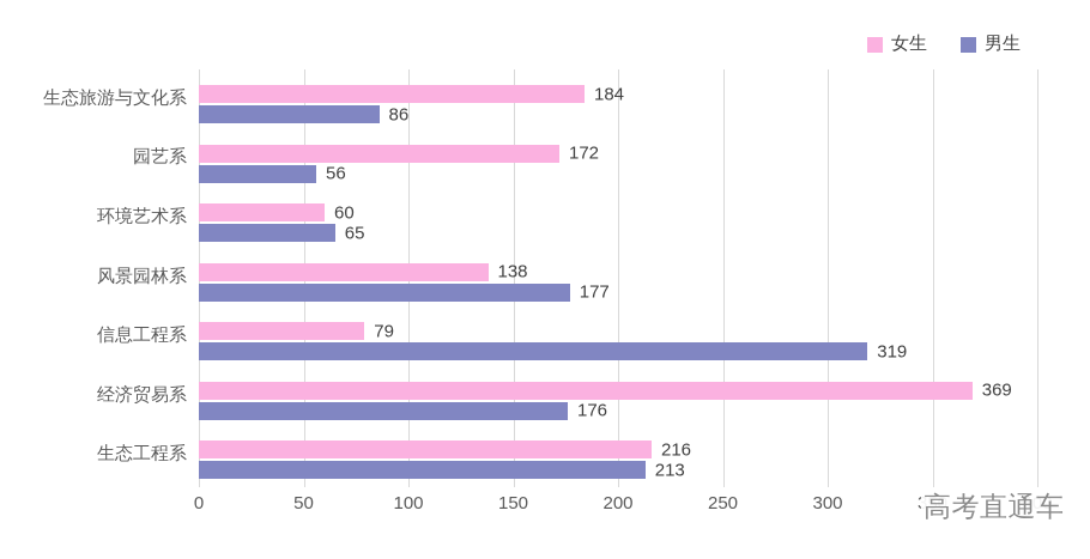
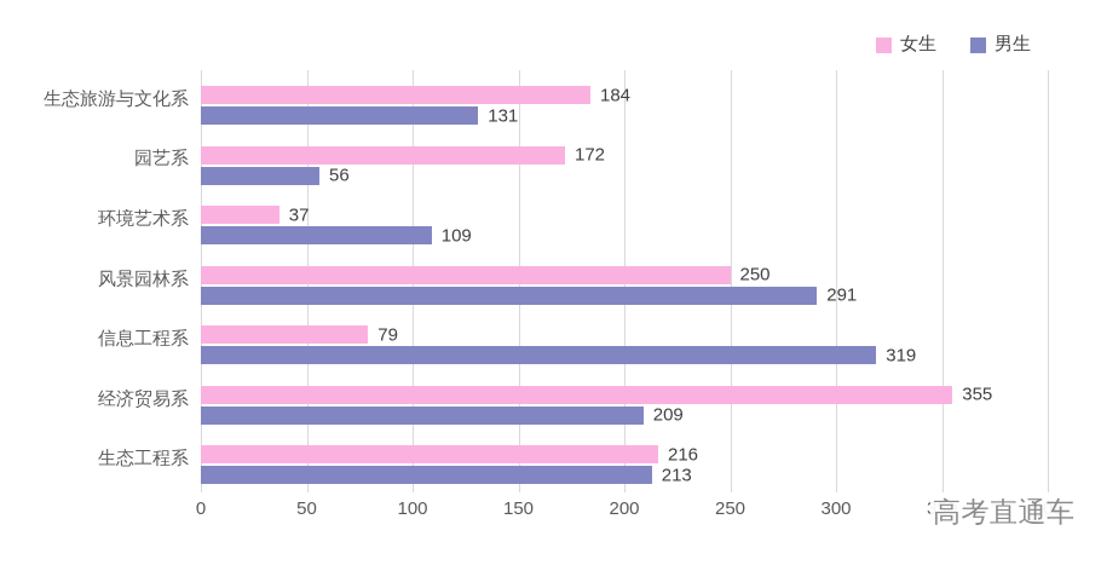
男生/生态旅游与文化系: 86 -> 131
女生/环境艺术系: 60 -> 37
男生/环境艺术系: 65 -> 109
女生/风景园林系: 138 -> 250
男生/风景园林系: 177 -> 291
女生/经济贸易系: 369 -> 355
男生/经济贸易系: 176 -> 209
